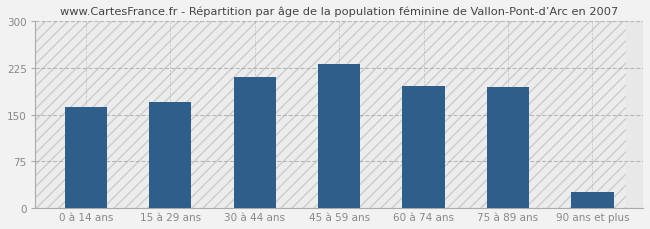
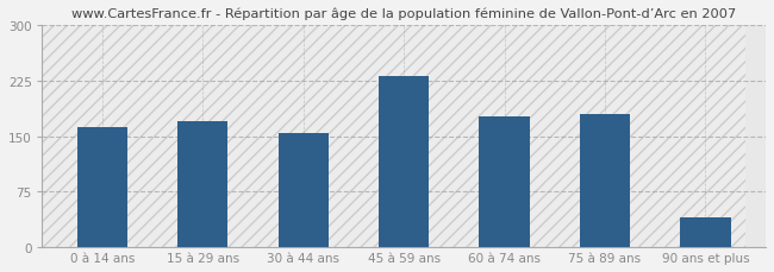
30 à 44 ans: 210 -> 154
60 à 74 ans: 196 -> 176
75 à 89 ans: 194 -> 180
90 ans et plus: 25 -> 40
